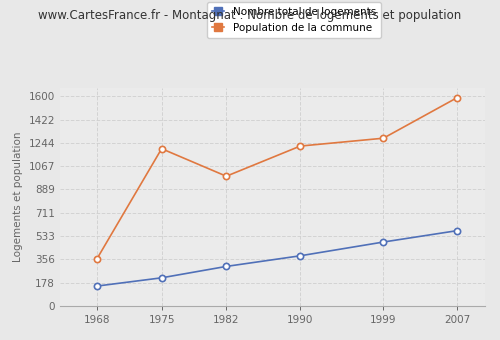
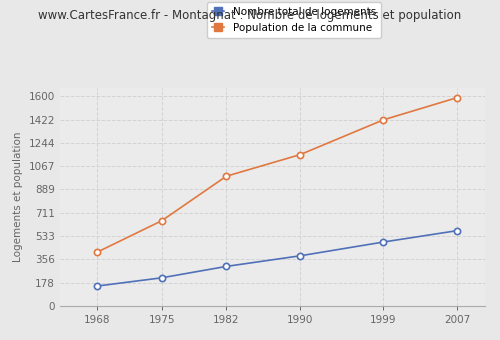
Population de la commune/1968: 360 -> 410
Population de la commune/1975: 1200 -> 650
Population de la commune/1990: 1220 -> 1160
Population de la commune/1999: 1280 -> 1420
